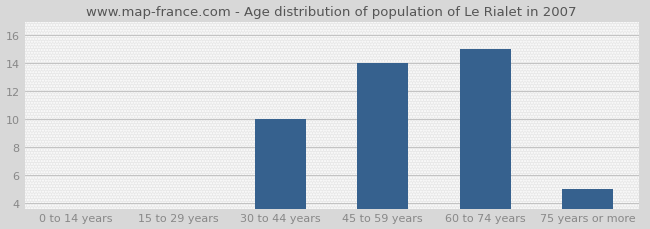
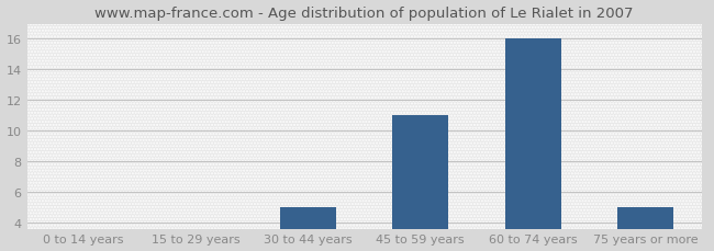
30 to 44 years: 10 -> 5
45 to 59 years: 14 -> 11
60 to 74 years: 15 -> 16
